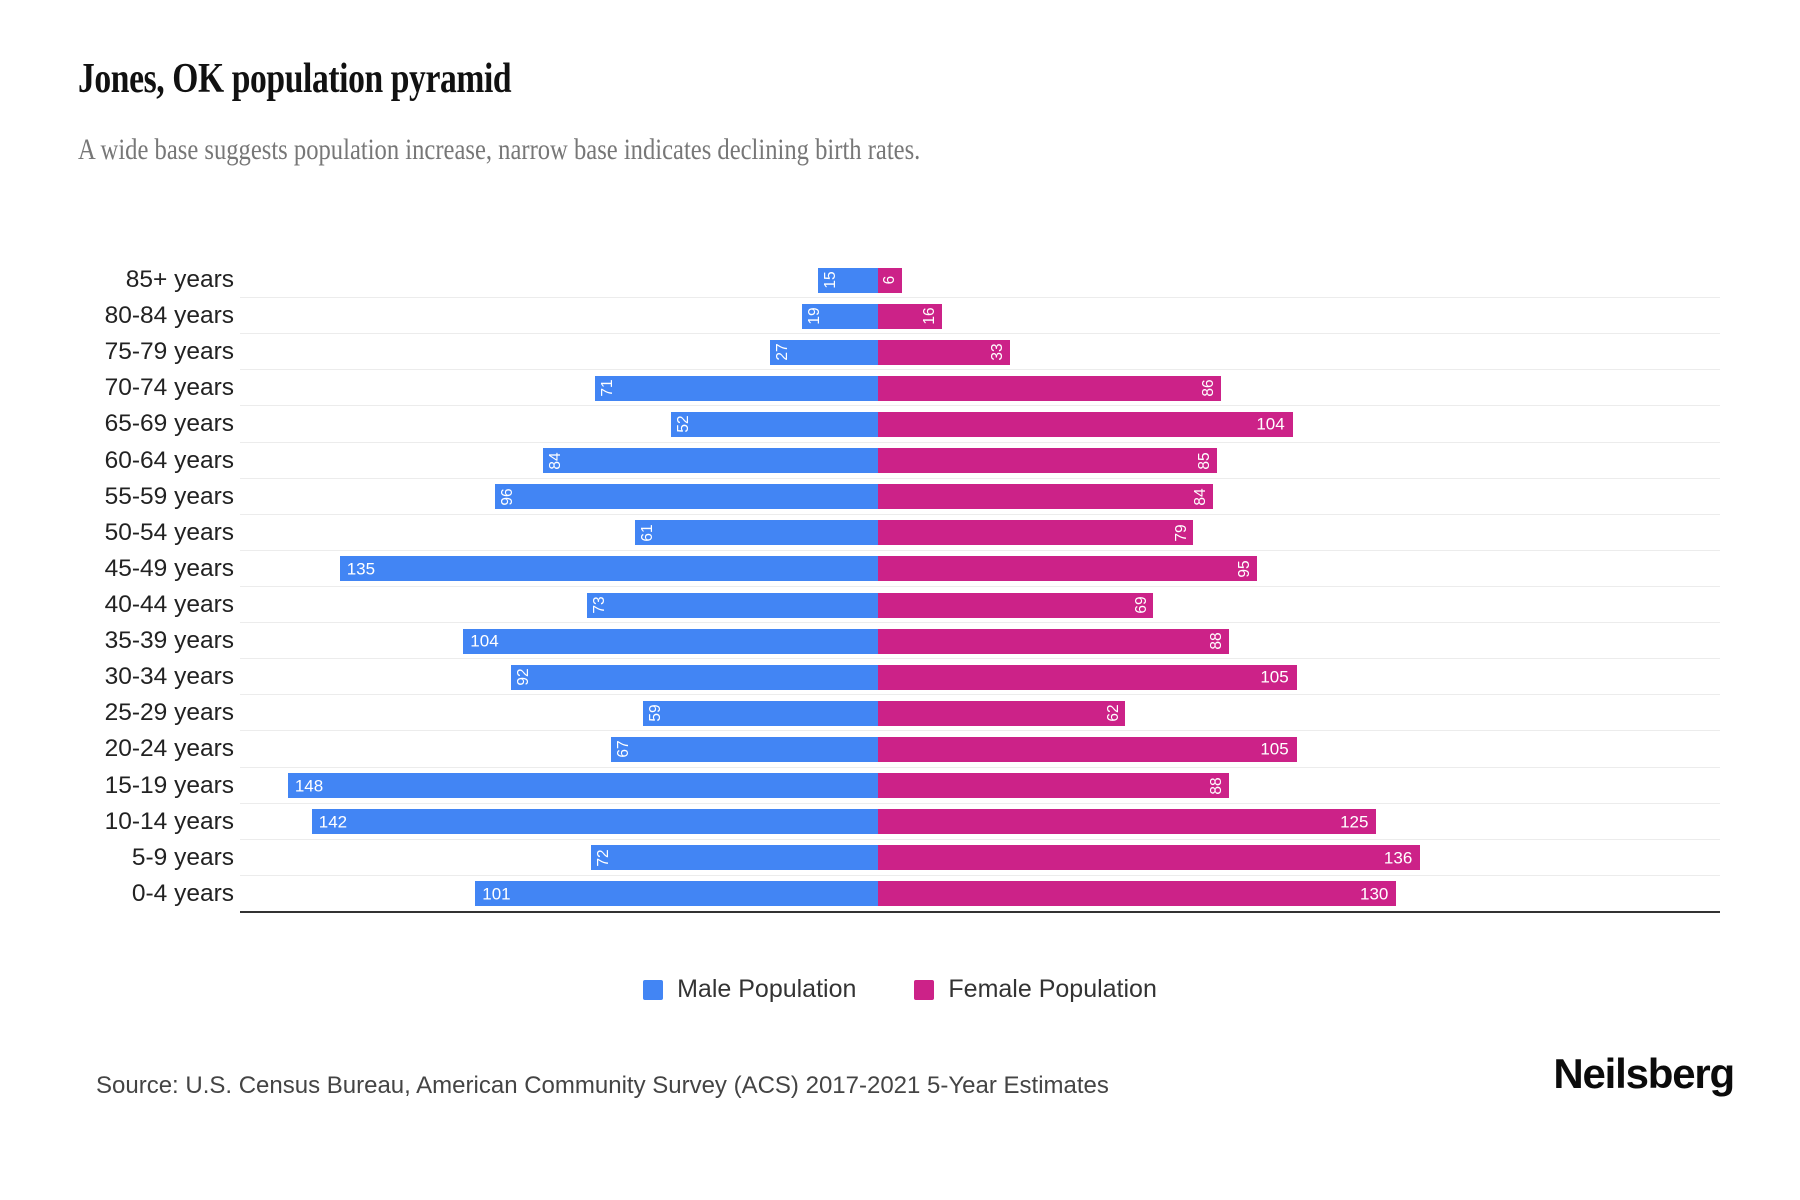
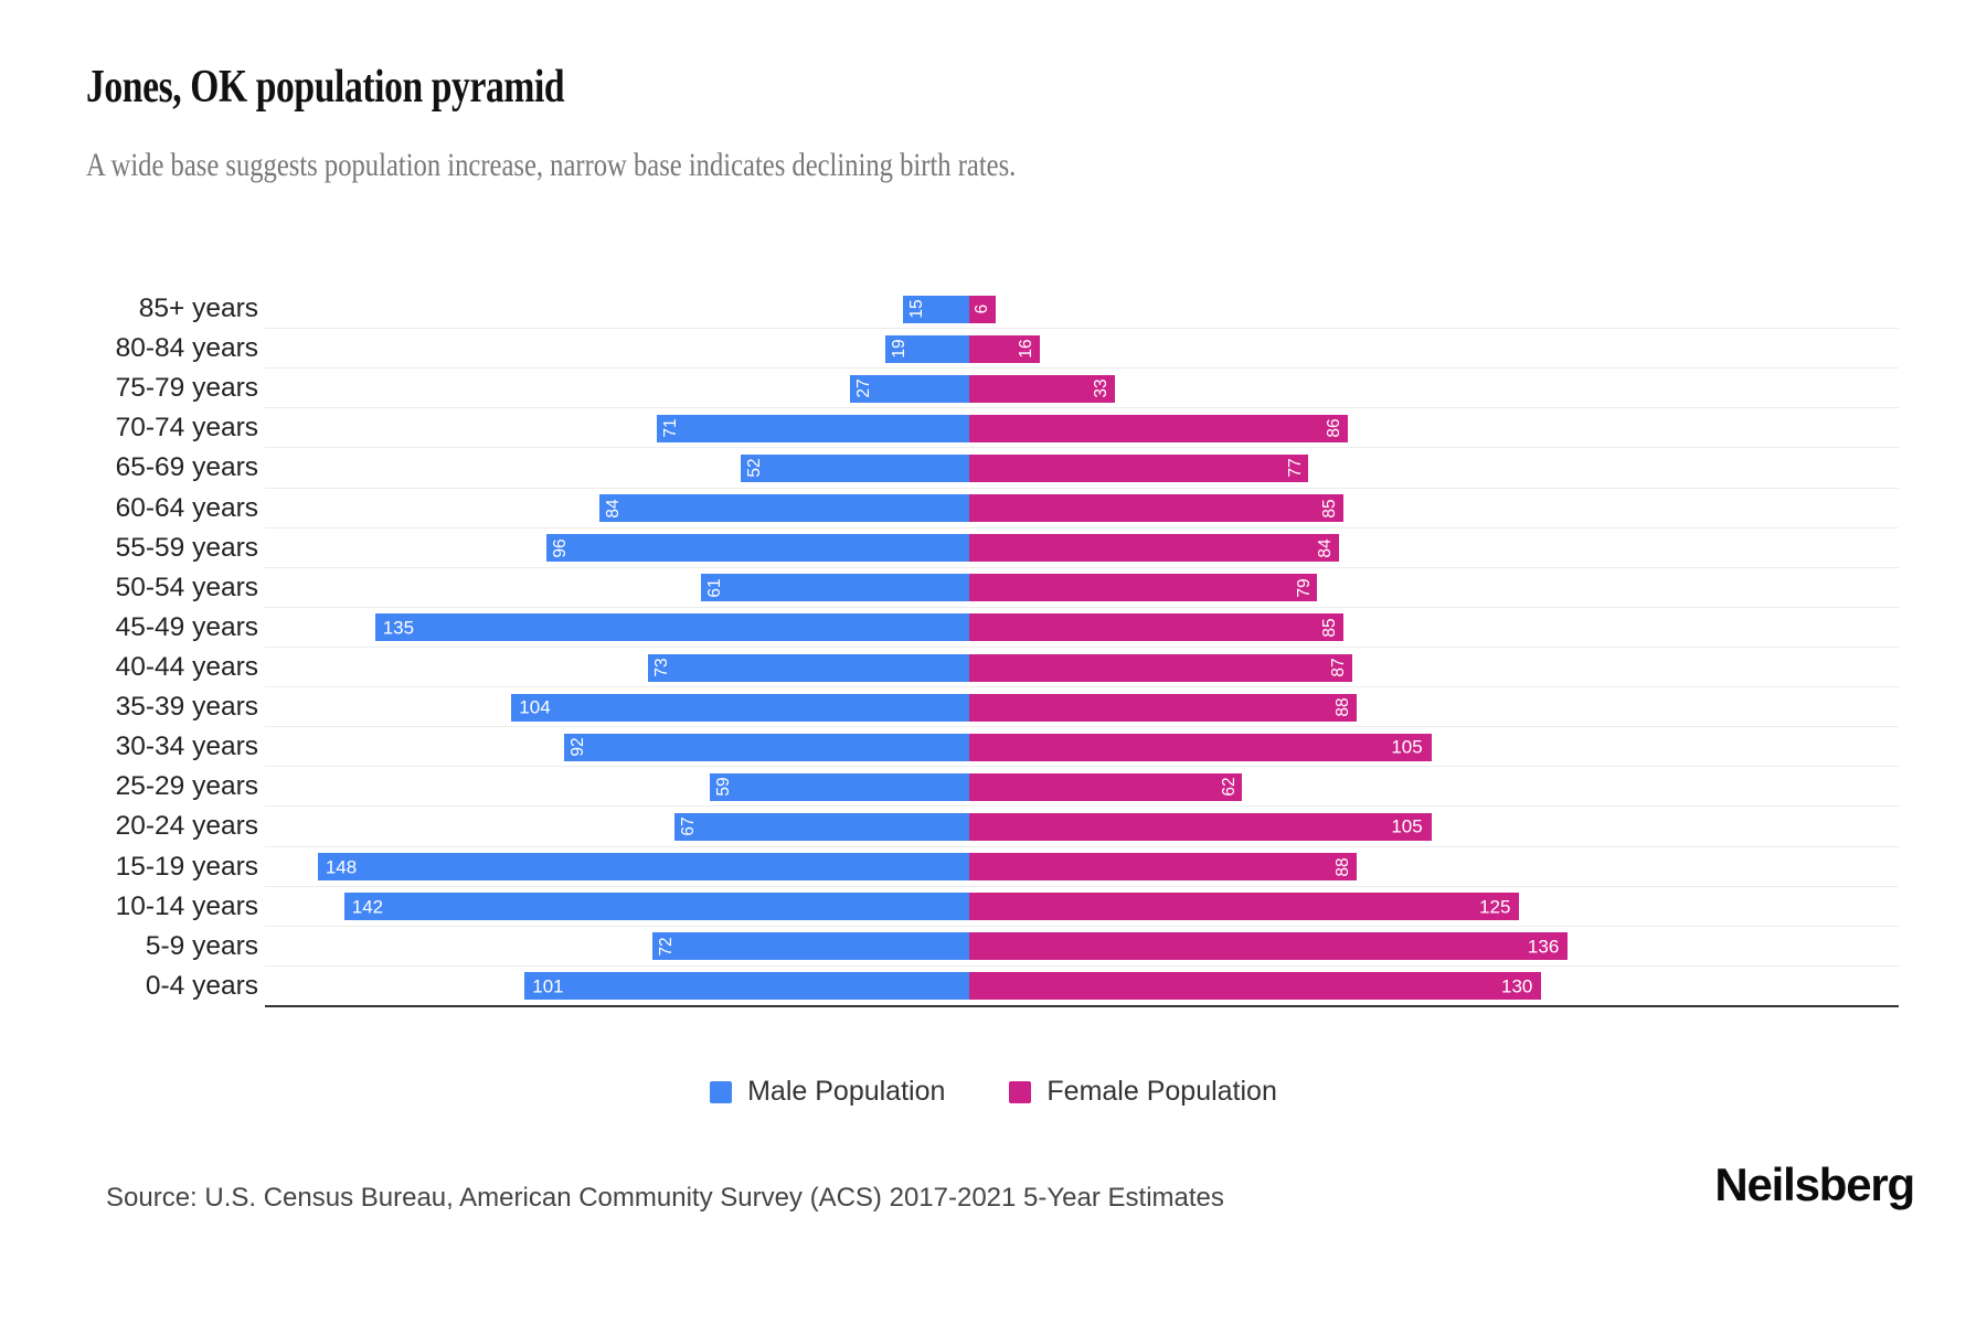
Female Population/65-69 years: 104 -> 77
Female Population/45-49 years: 95 -> 85
Female Population/40-44 years: 69 -> 87
